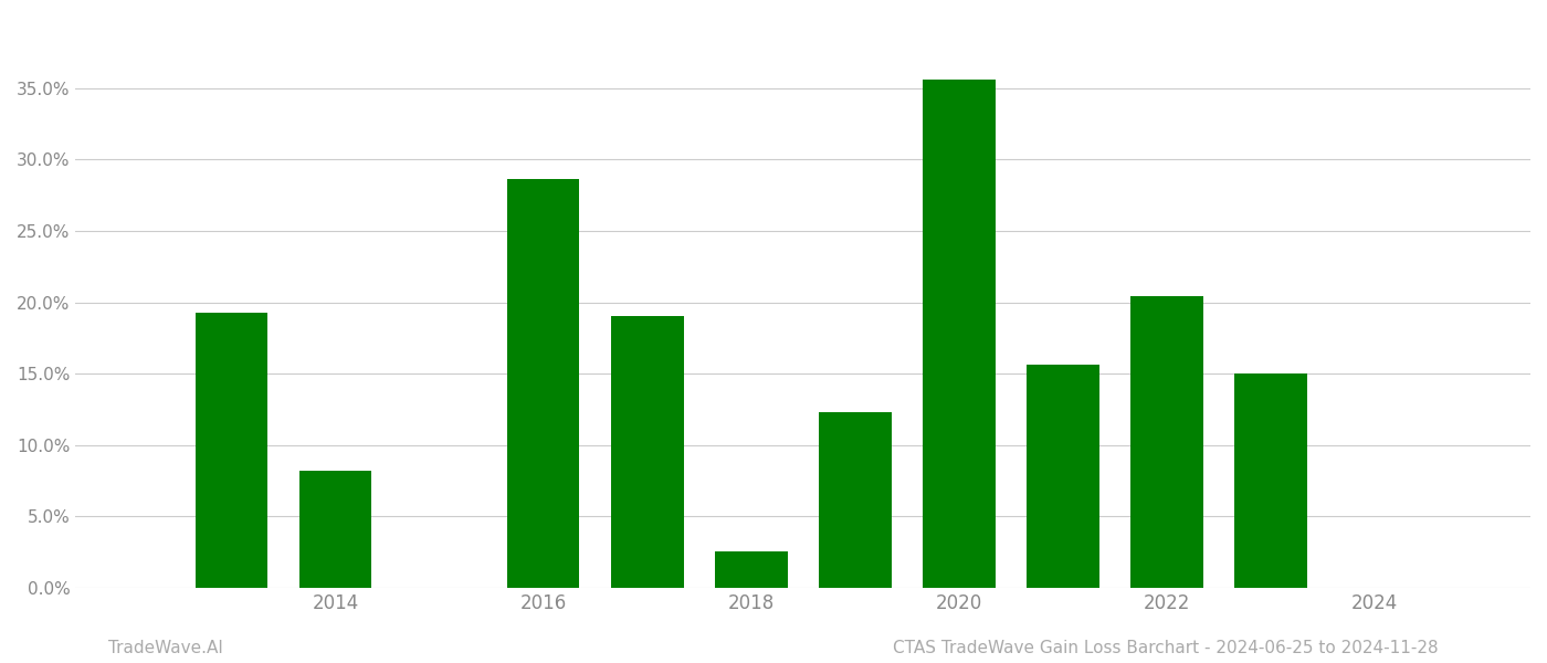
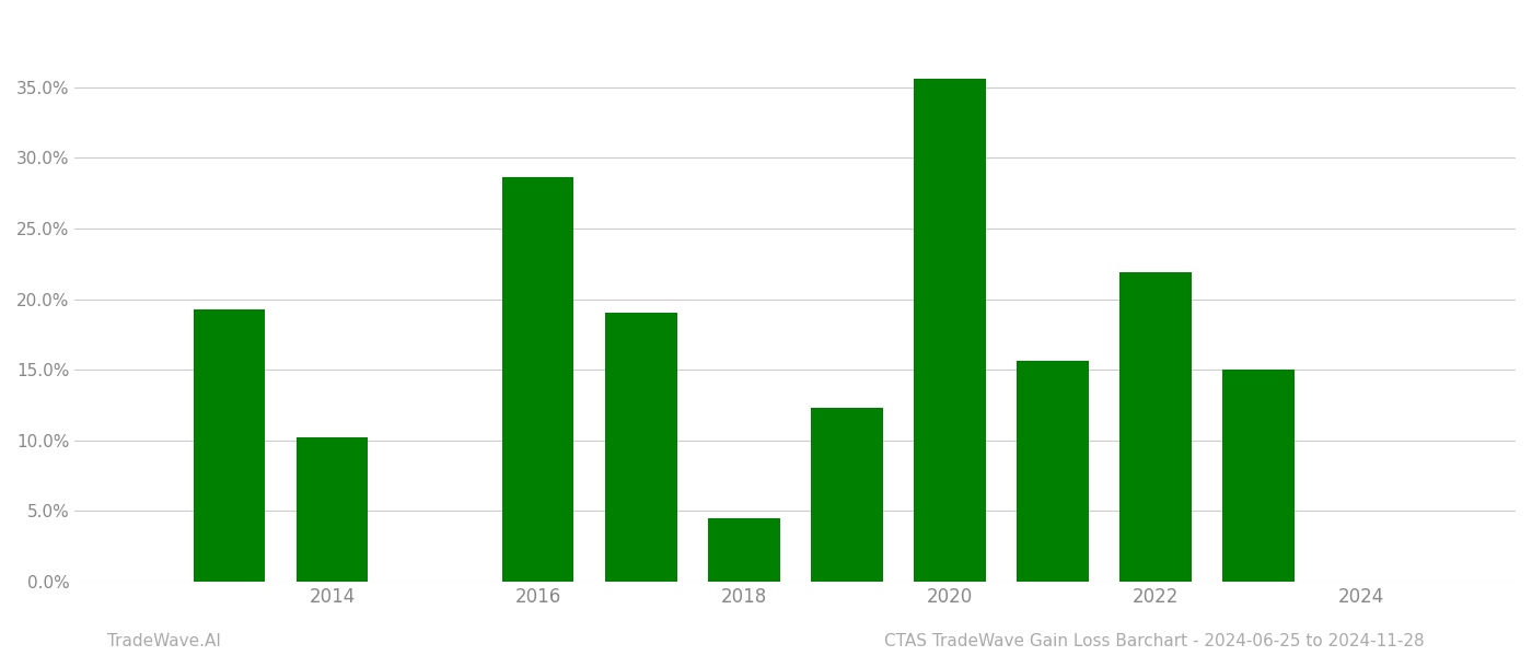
2014: 8.2% -> 10.2%
2018: 2.6% -> 4.5%
2022: 20.4% -> 21.9%
